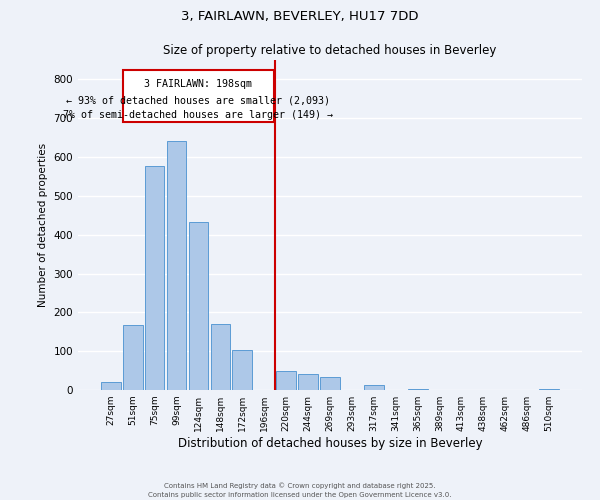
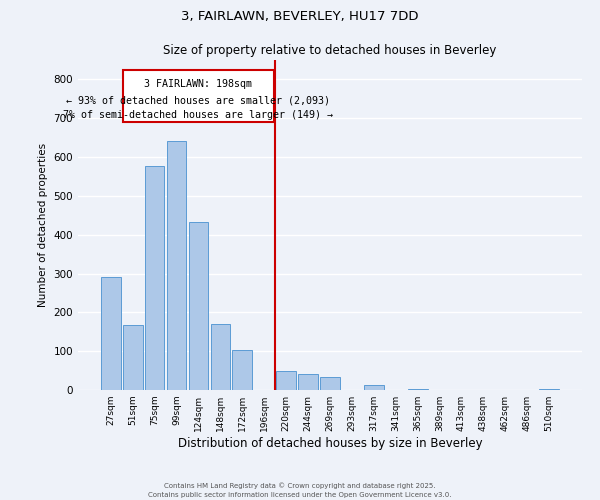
27sqm: 20 -> 290
